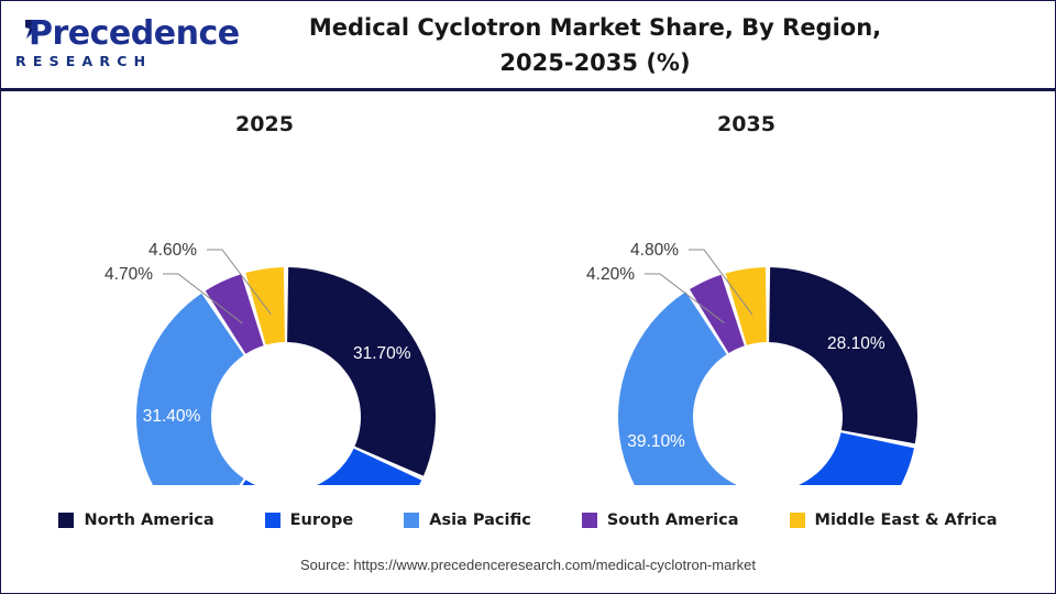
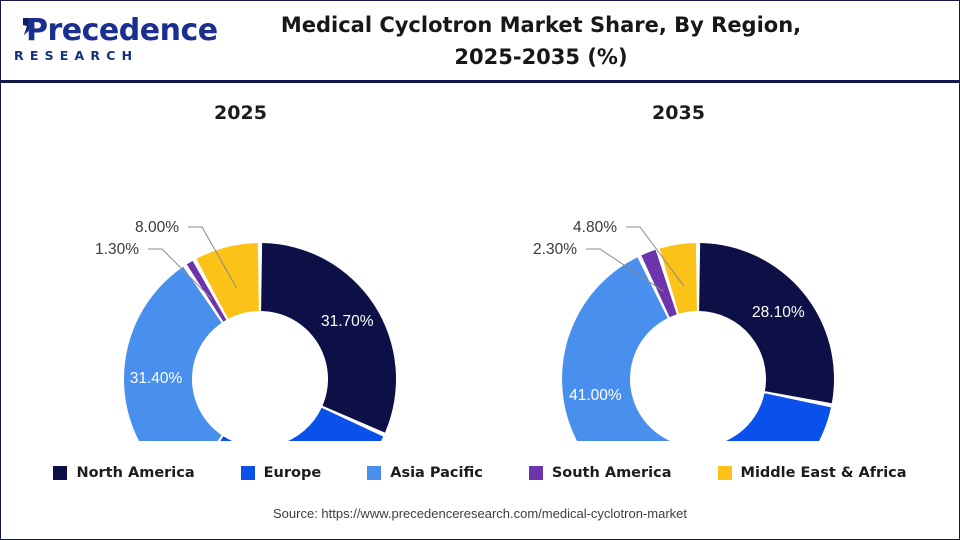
2025/South America: 4.70% -> 1.30%
2025/Middle East & Africa: 4.60% -> 8.00%
2035/Asia Pacific: 39.10% -> 41.00%
2035/South America: 4.20% -> 2.30%
